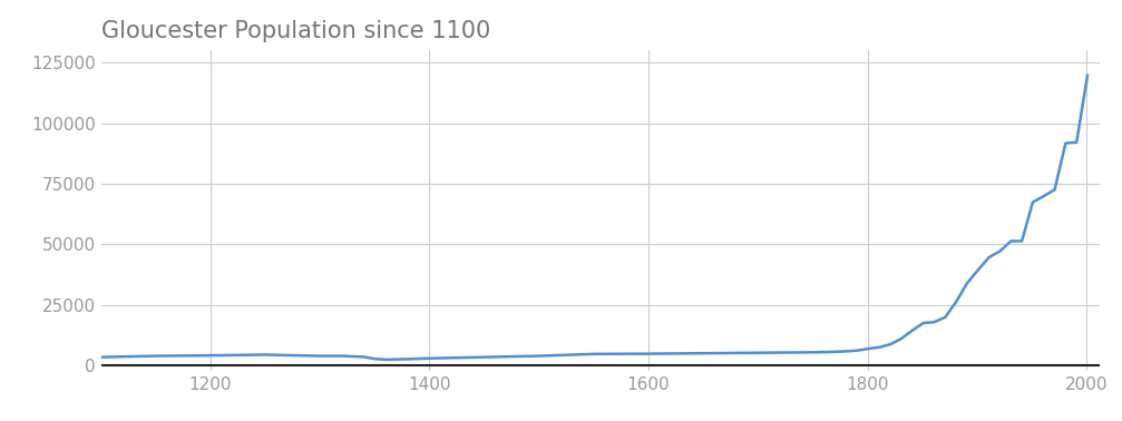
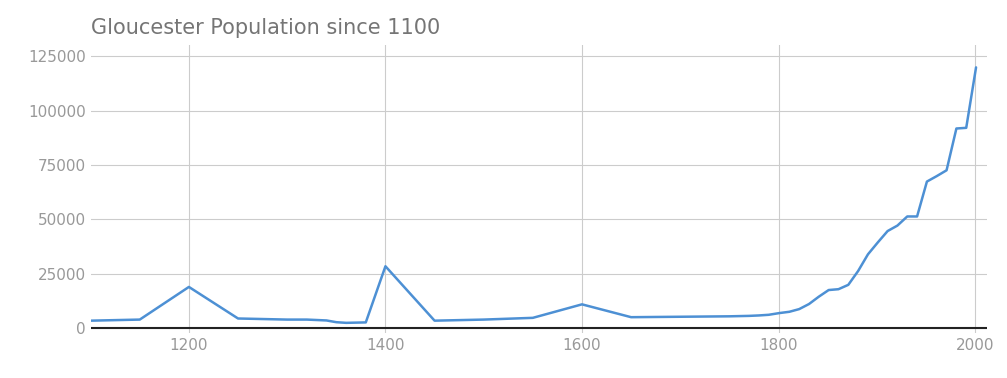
1200: 4200 -> 19000
1400: 3000 -> 28500
1600: 4900 -> 11000
